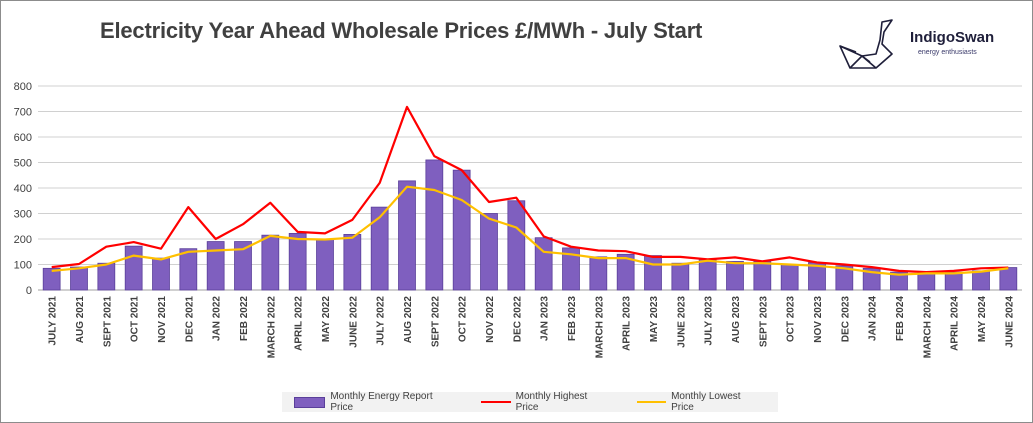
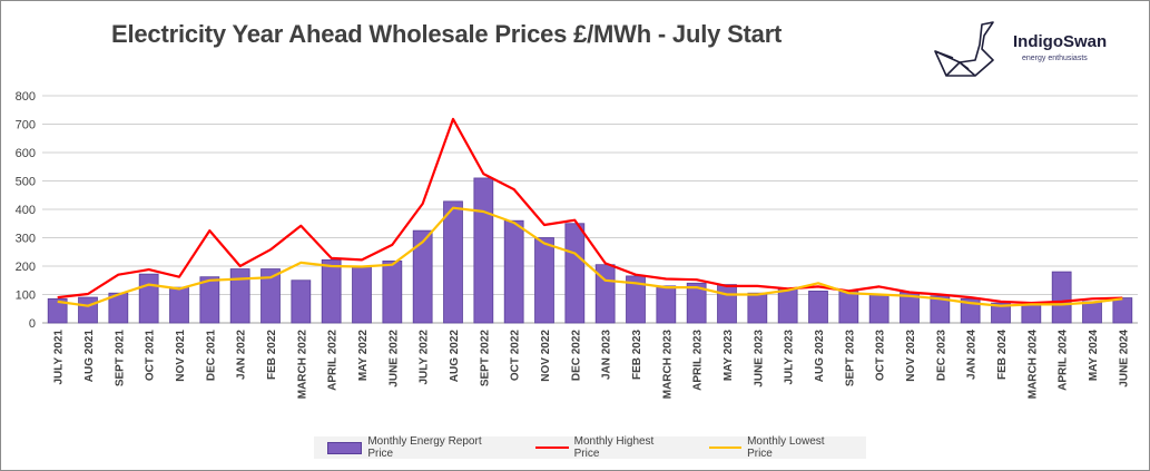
Monthly Lowest Price/AUG 2021: 80 -> 60
Monthly Energy Report Price/MARCH 2022: 220 -> 150
Monthly Energy Report Price/OCT 2022: 470 -> 360
Monthly Lowest Price/AUG 2023: 100 -> 140
Monthly Energy Report Price/APRIL 2024: 70 -> 180
